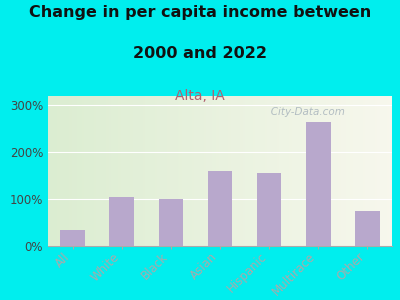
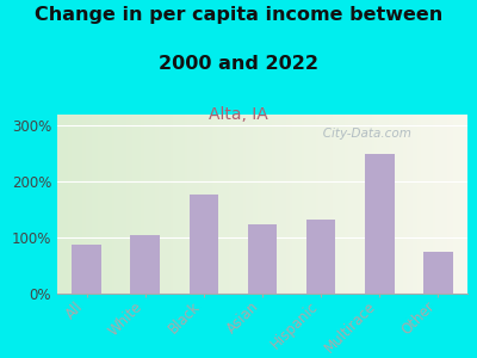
All: 35% -> 88%
Black: 100% -> 178%
Asian: 160% -> 123%
Hispanic: 155% -> 133%
Multirace: 265% -> 250%
